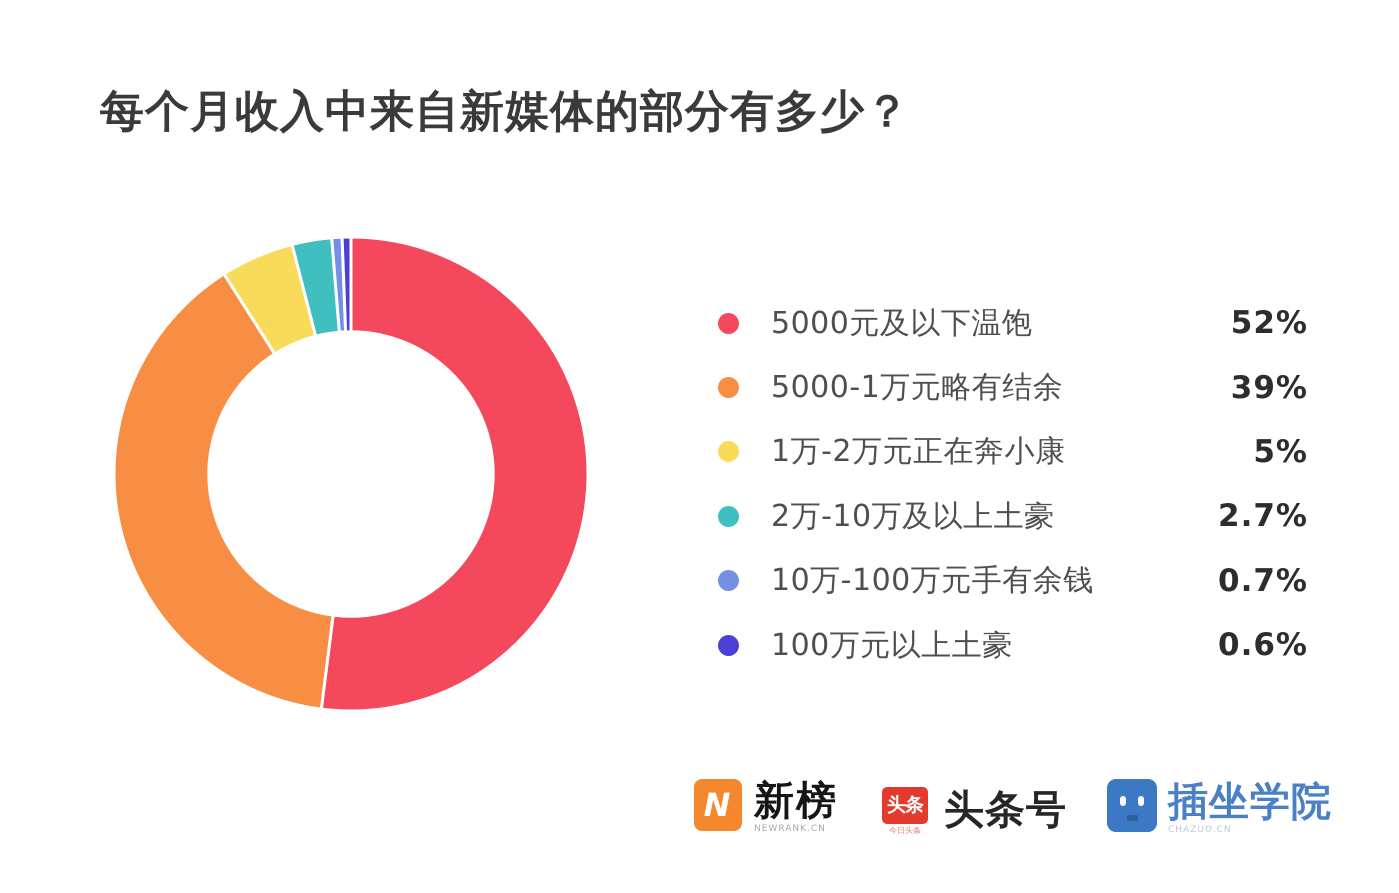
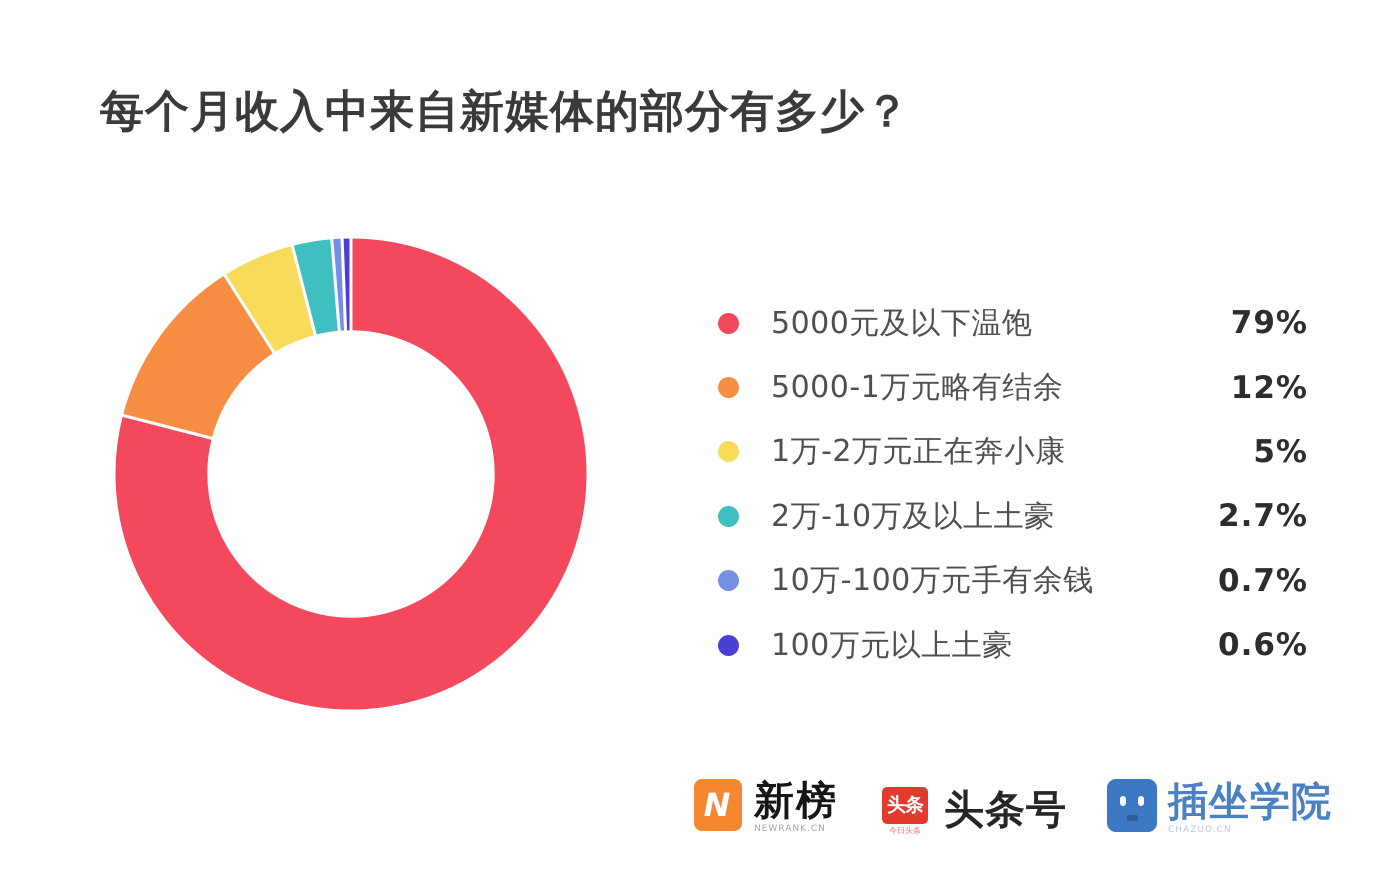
5000元及以下温饱: 52% -> 79%
5000-1万元略有结余: 39% -> 12%
